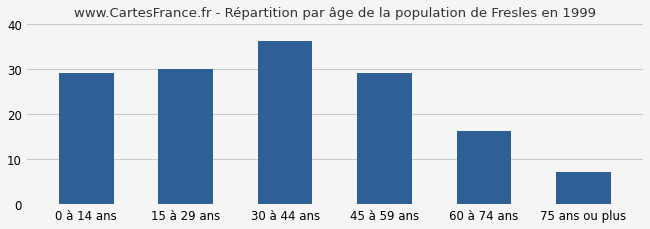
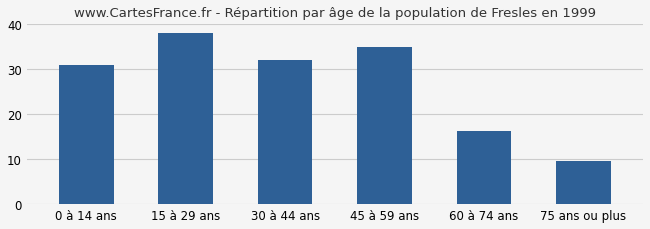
0 à 14 ans: 29.2 -> 31.0
15 à 29 ans: 30.1 -> 38.0
30 à 44 ans: 36.3 -> 32.0
45 à 59 ans: 29.2 -> 35.0
75 ans ou plus: 7.2 -> 9.5
